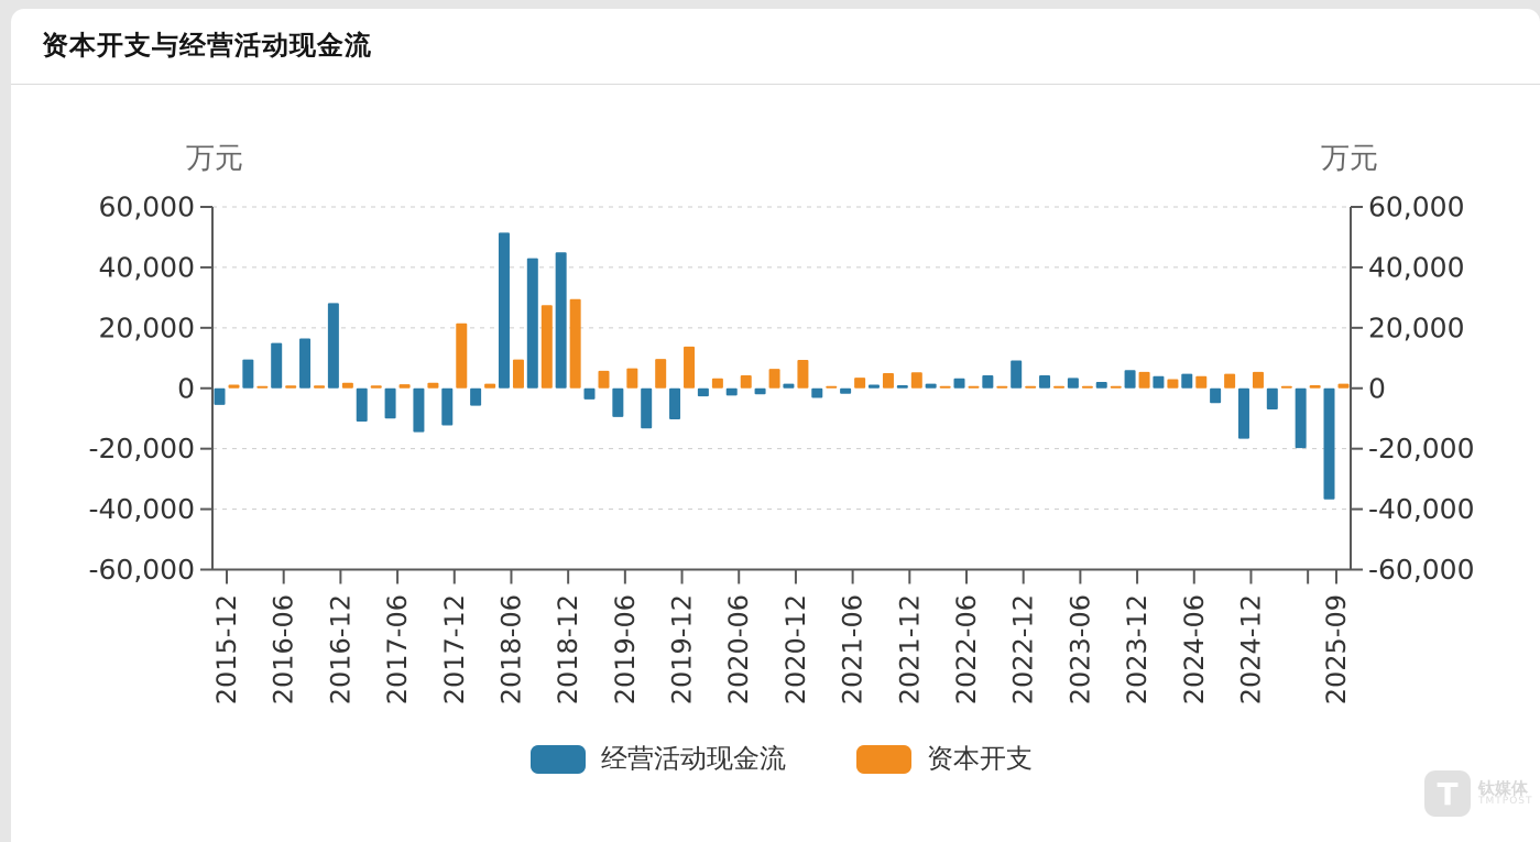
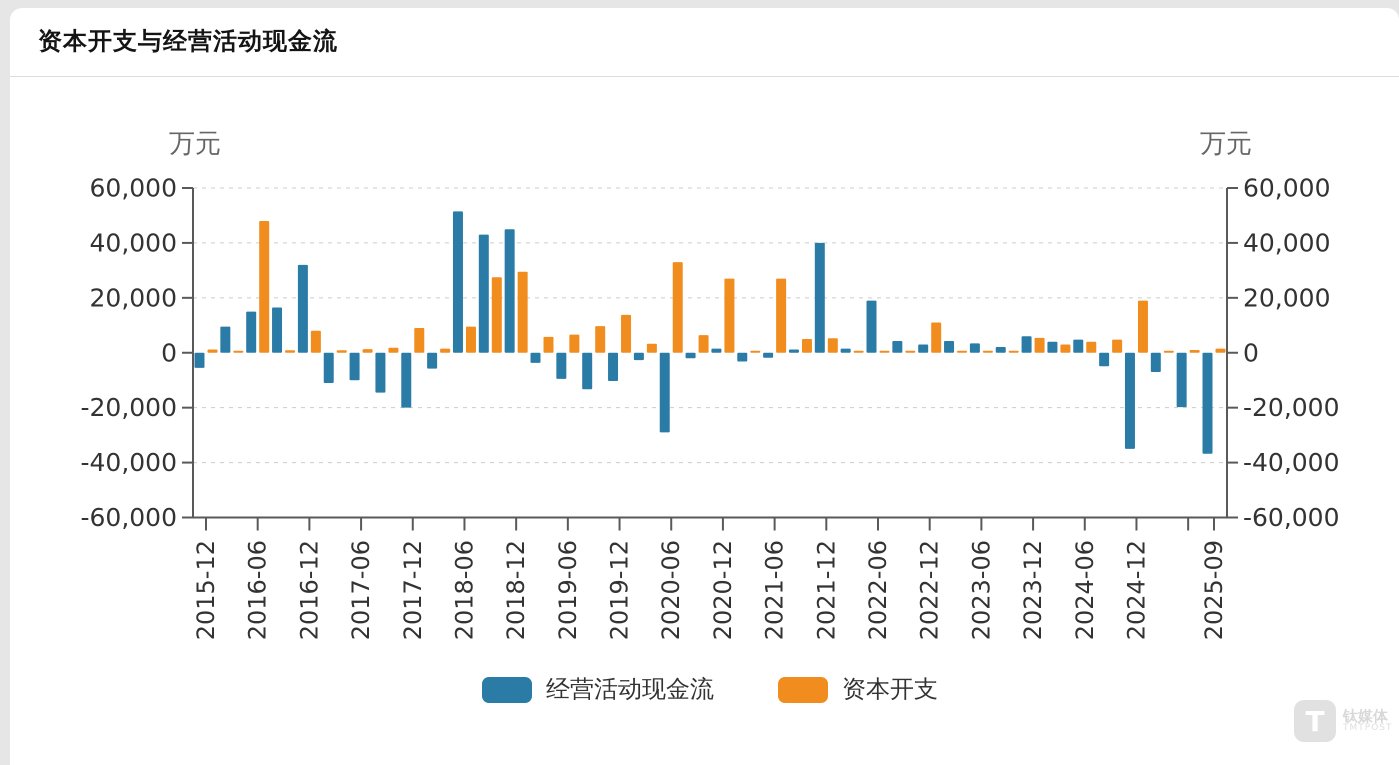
资本开支/2016-06: 1000 -> 48000
经营活动现金流/2016-12: 28000 -> 32000
资本开支/2016-12: 2000 -> 8000
经营活动现金流/2017-12: -12000 -> -20000
资本开支/2017-12: 22000 -> 9000
经营活动现金流/2020-06: -2000 -> -29000
资本开支/2020-06: 4000 -> 33000
资本开支/2020-12: 9000 -> 27000
资本开支/2021-06: 4000 -> 27000
经营活动现金流/2021-12: 1000 -> 40000
经营活动现金流/2022-06: 3000 -> 19000
经营活动现金流/2022-12: 9000 -> 3000
资本开支/2022-12: 1000 -> 11000
经营活动现金流/2024-12: -17000 -> -35000
资本开支/2024-12: 5000 -> 19000
